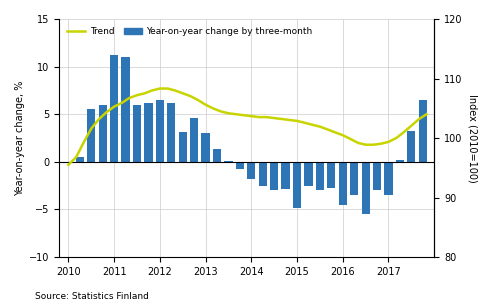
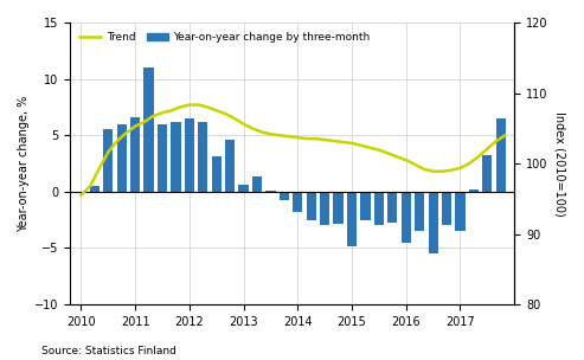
Year-on-year change by three-month/2011: 11.2 -> 6.6
Year-on-year change by three-month/2013: 3.0 -> 0.6
